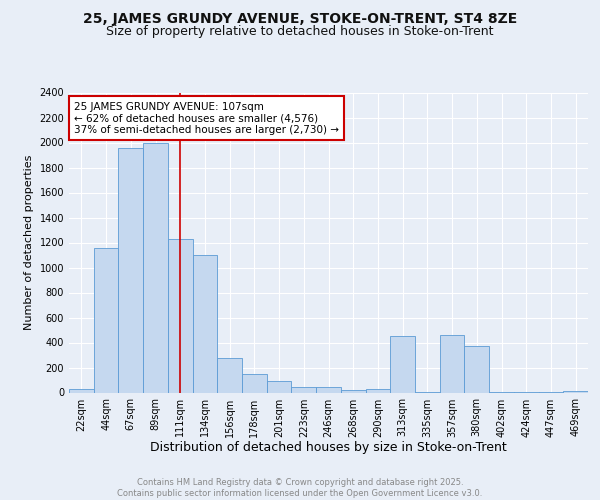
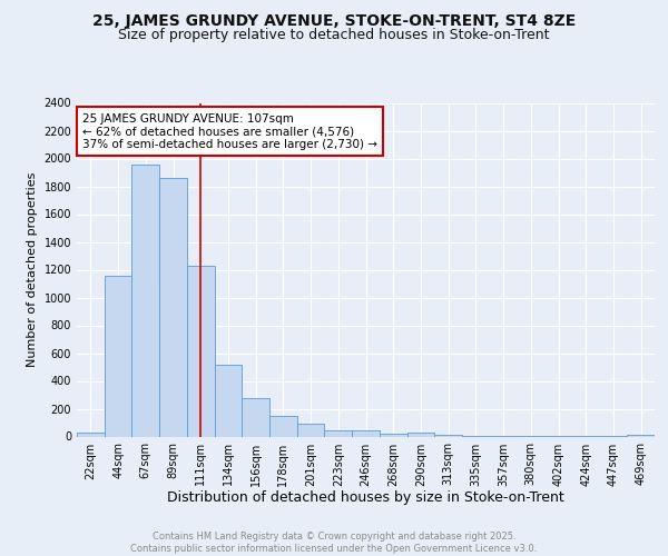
89sqm: 2000 -> 1860
134sqm: 1100 -> 520
313sqm: 450 -> 20
357sqm: 460 -> 0
380sqm: 370 -> 0
